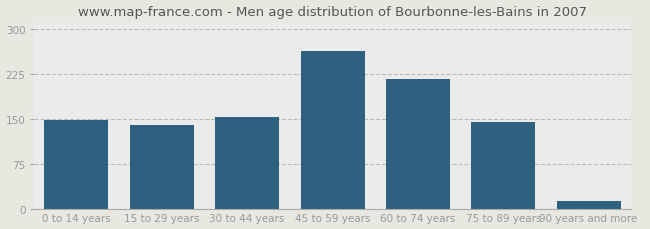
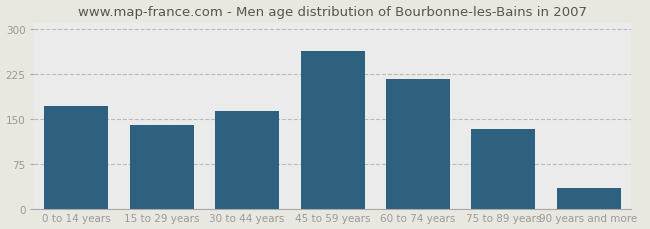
0 to 14 years: 149 -> 172
30 to 44 years: 154 -> 164
75 to 89 years: 145 -> 134
90 years and more: 13 -> 36
